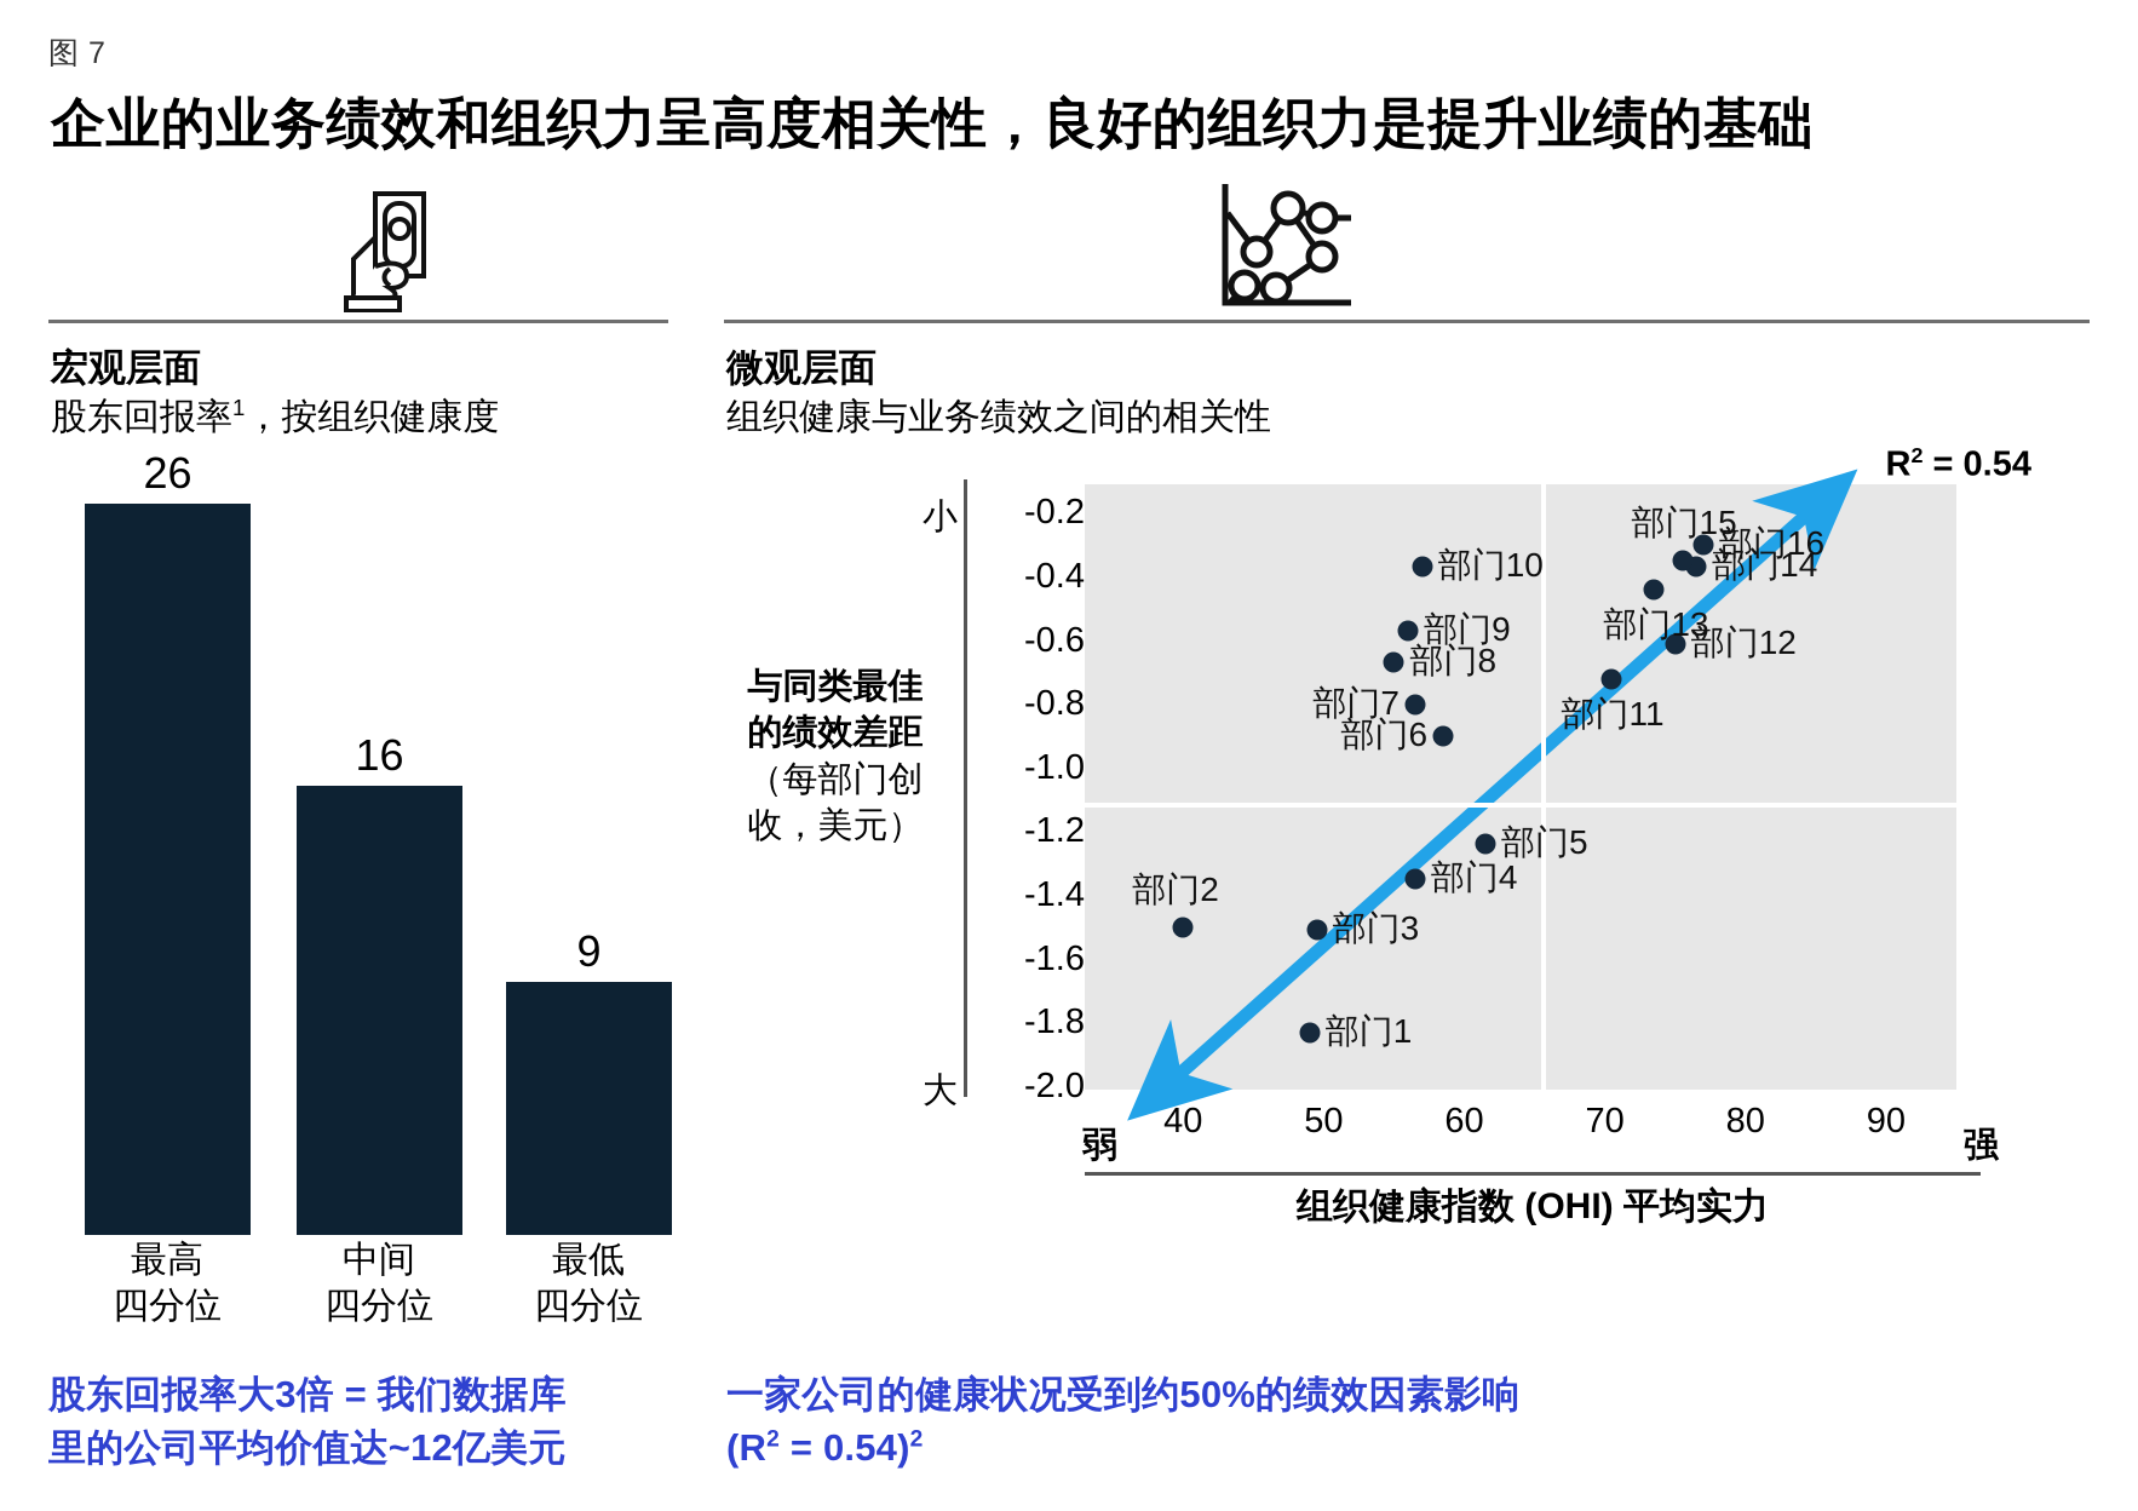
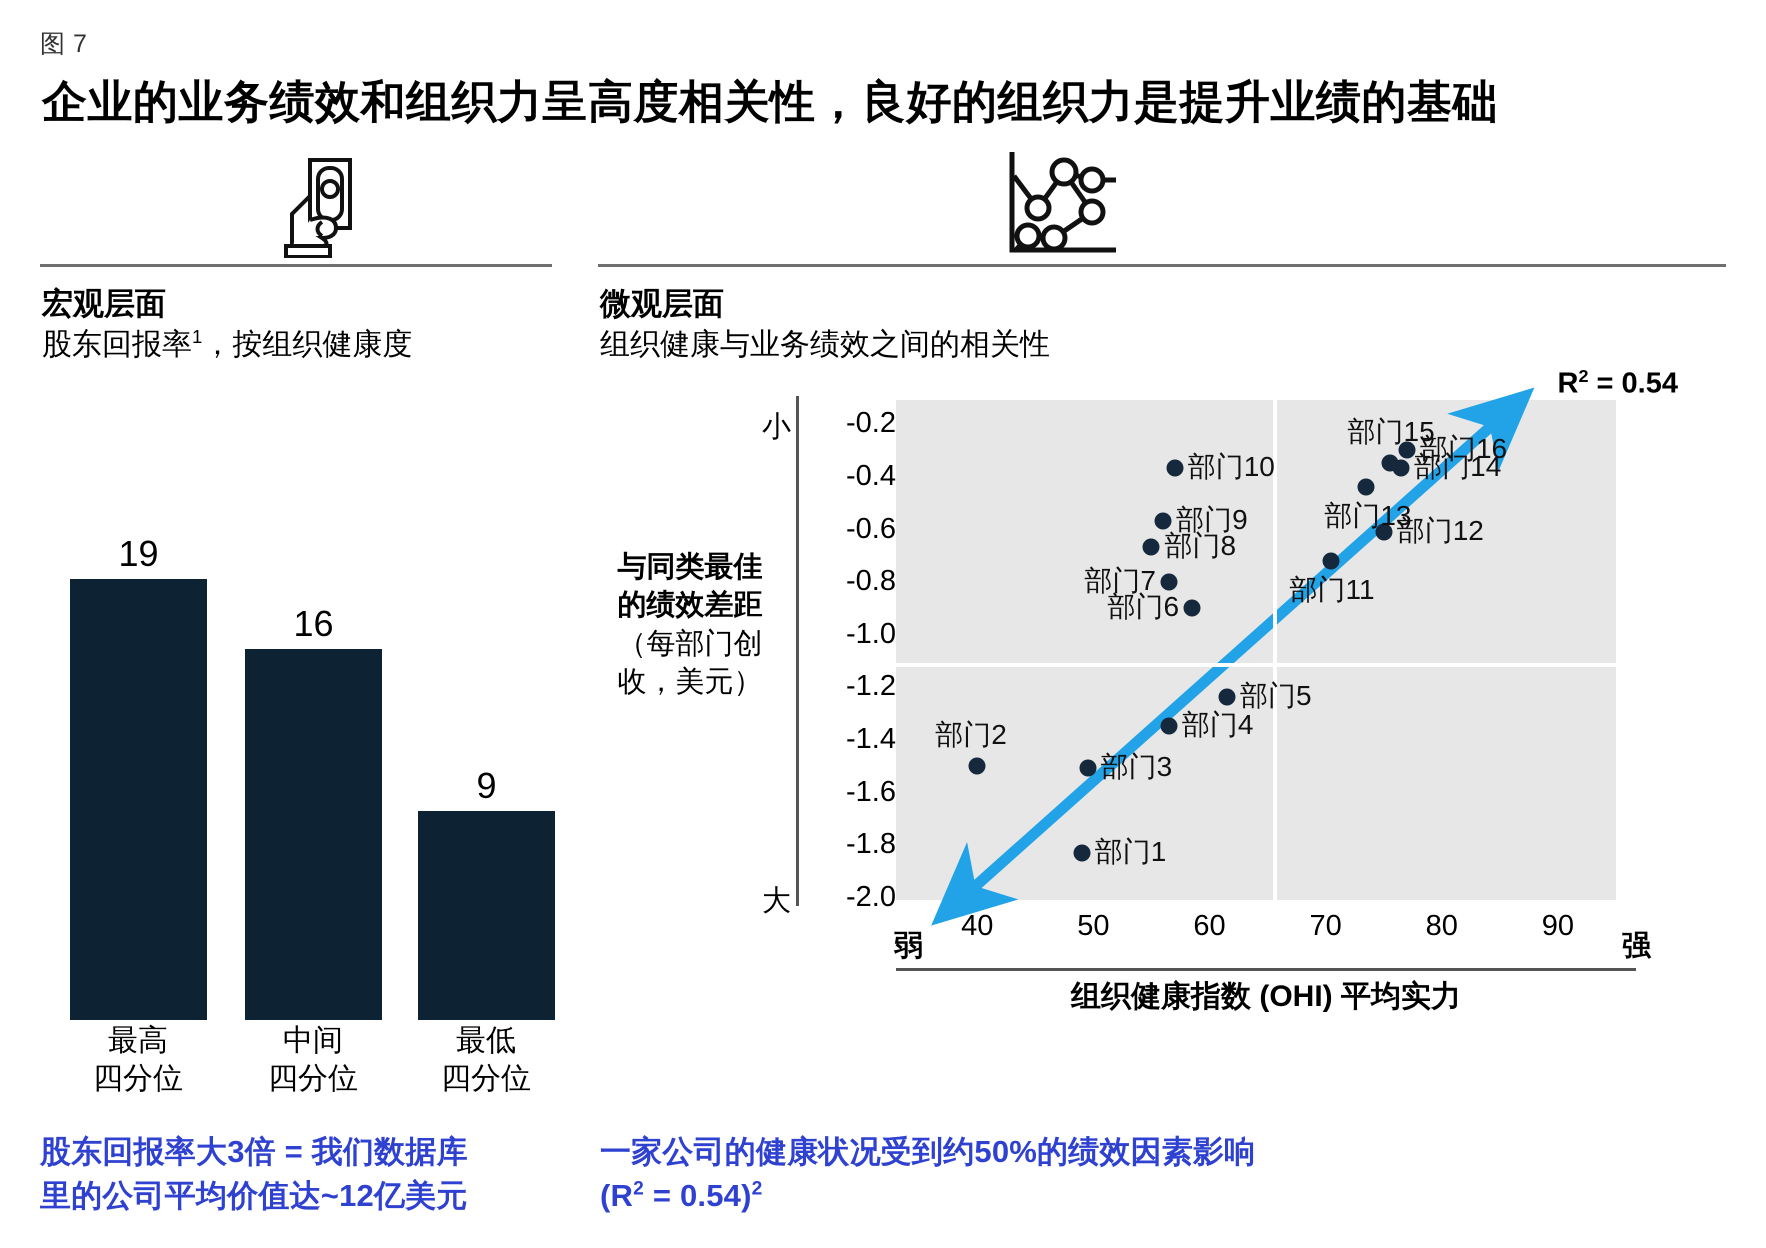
股东回报率1，按组织健康度/最高 四分位: 26 -> 19
